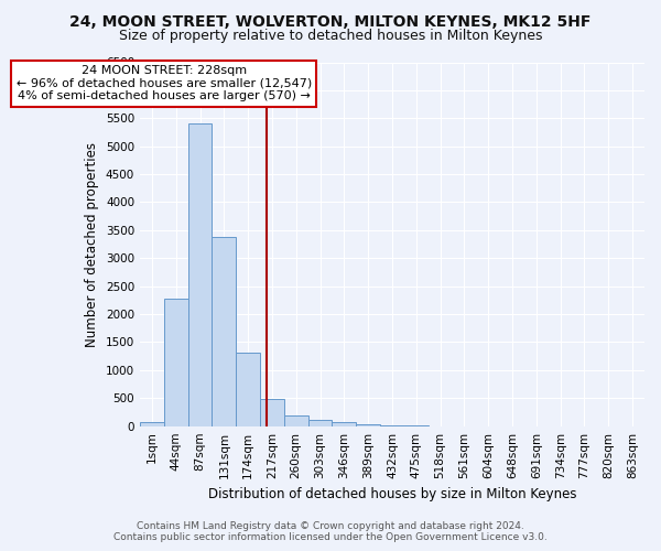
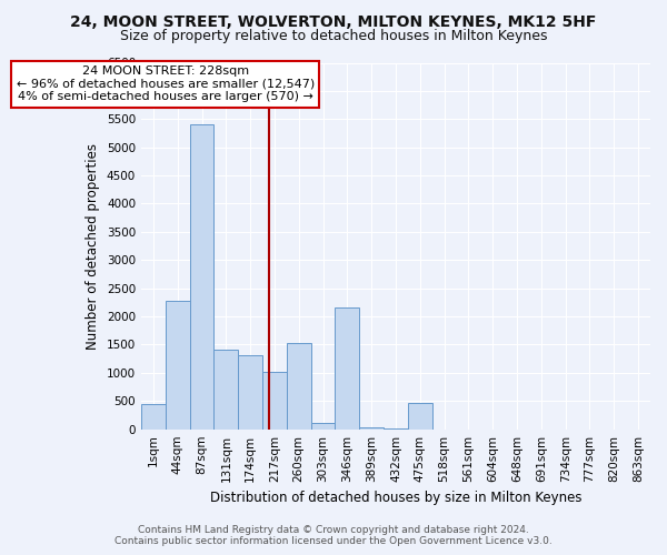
1sqm: 80 -> 440
131sqm: 3380 -> 1420
217sqm: 490 -> 1020
260sqm: 200 -> 1520
346sqm: 60 -> 2160
475sqm: 0 -> 460
